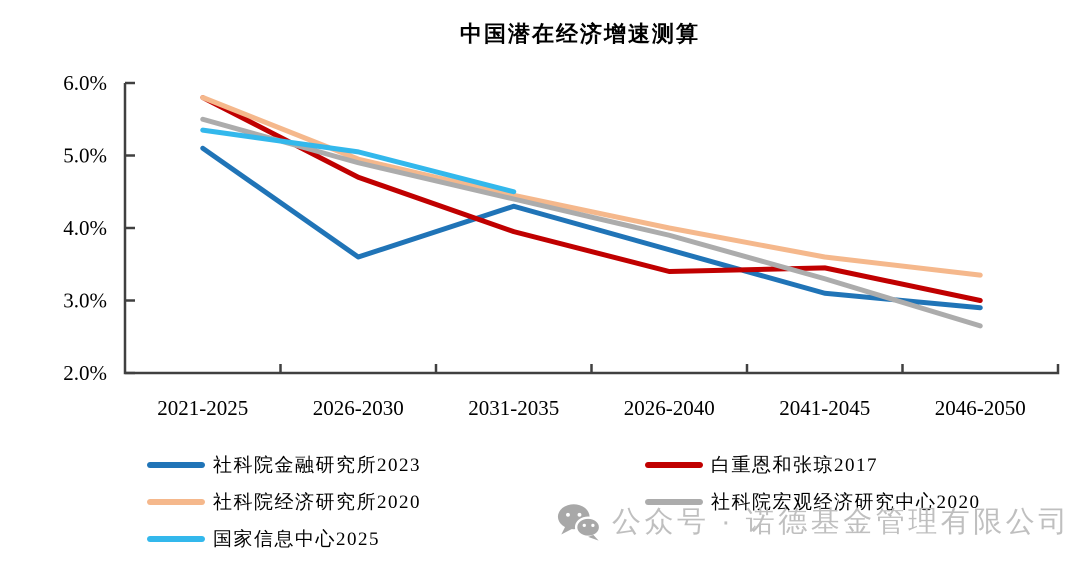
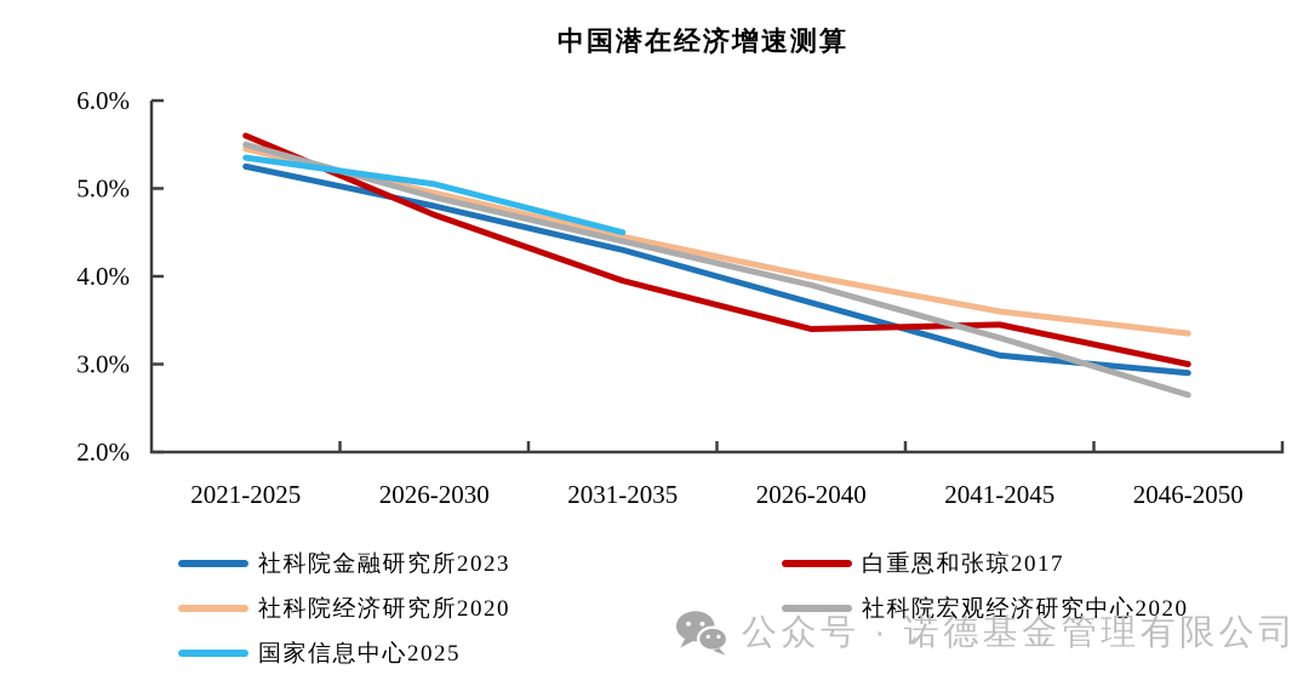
社科院金融研究所2023/2021-2025: 5.1% -> 5.2%
白重恩和张琼2017/2021-2025: 5.8% -> 5.6%
社科院经济研究所2020/2021-2025: 5.8% -> 5.5%
社科院金融研究所2023/2026-2030: 3.6% -> 4.8%
